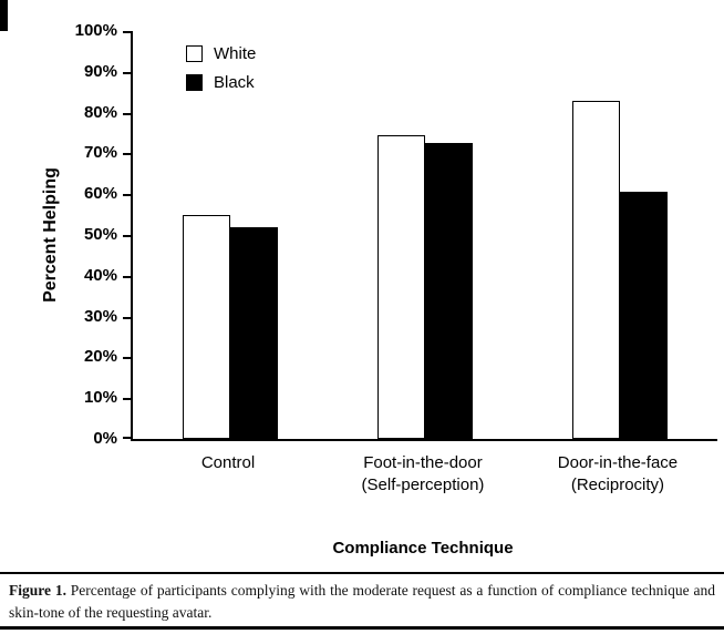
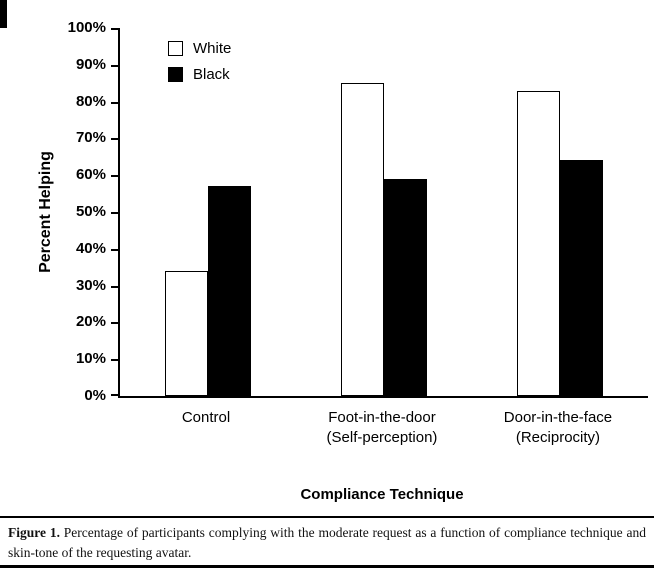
White/Control: 55% -> 34%
Black/Control: 52% -> 57%
White/Foot-in-the-door (Self-perception): 74% -> 85%
Black/Foot-in-the-door (Self-perception): 72% -> 59%
Black/Door-in-the-face (Reciprocity): 60% -> 64%
